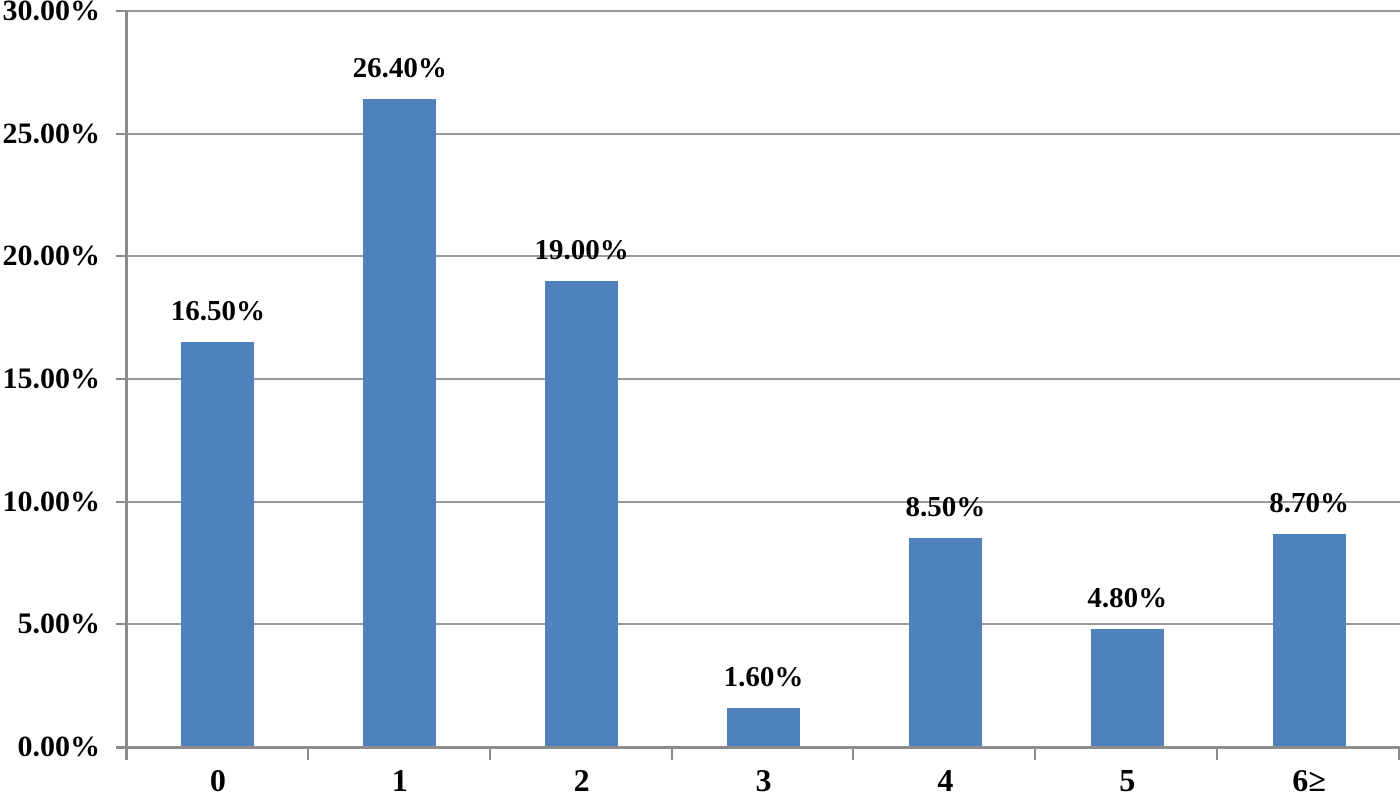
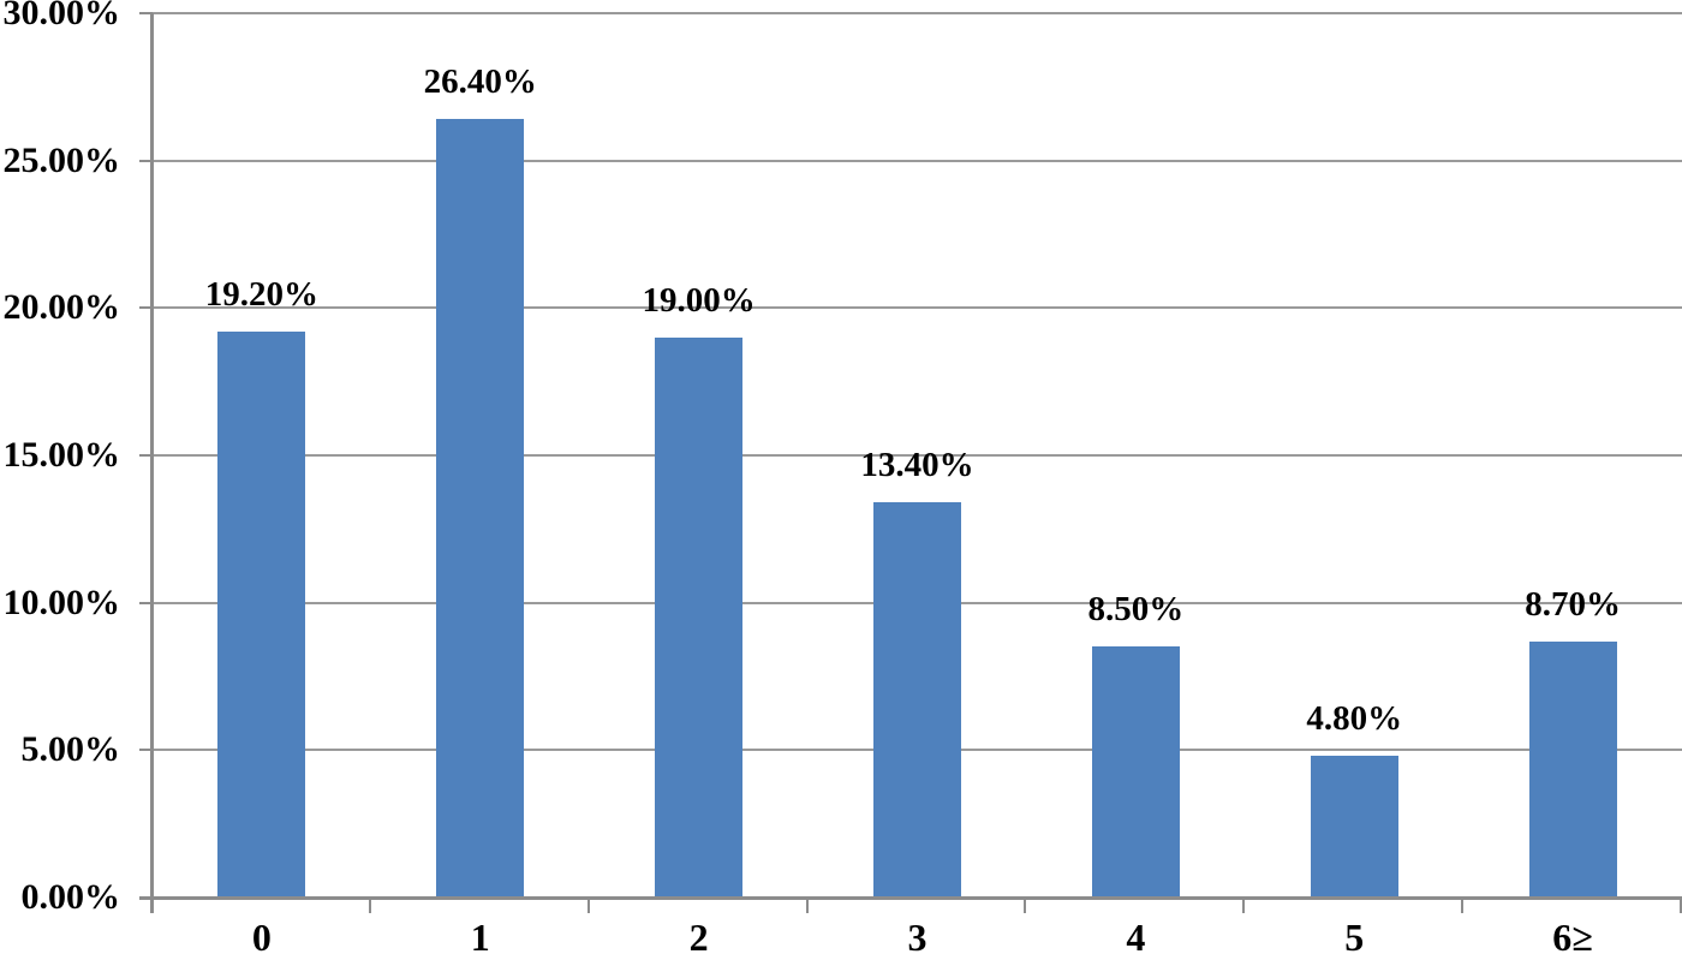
0: 16.50% -> 19.20%
3: 1.60% -> 13.40%
